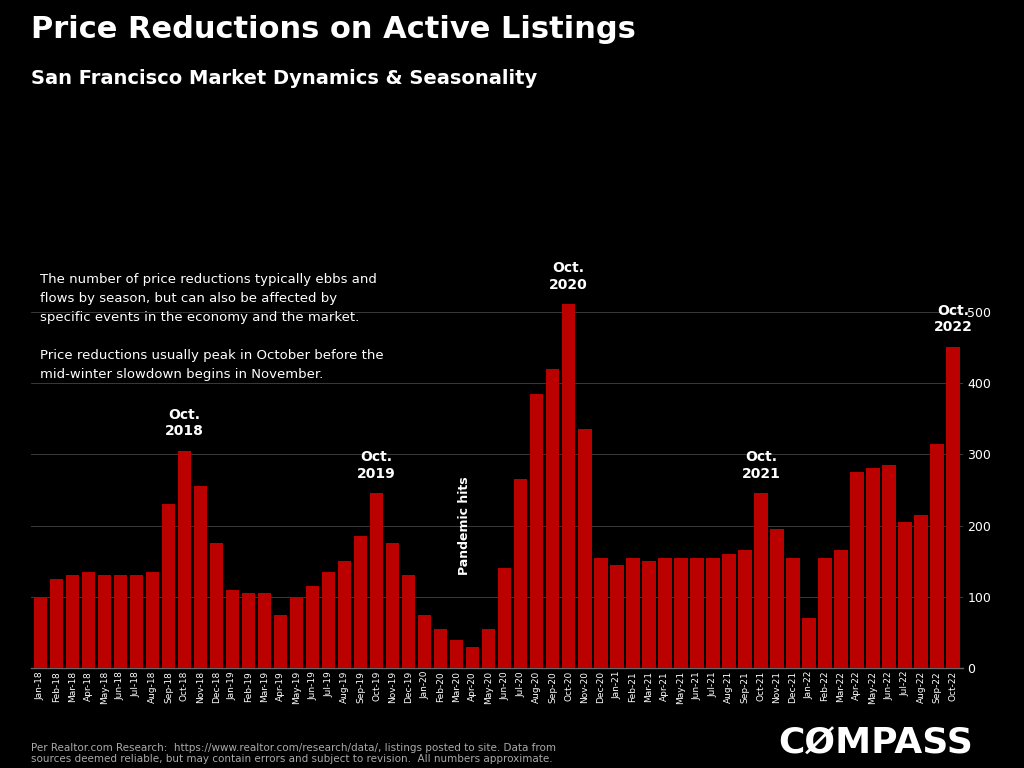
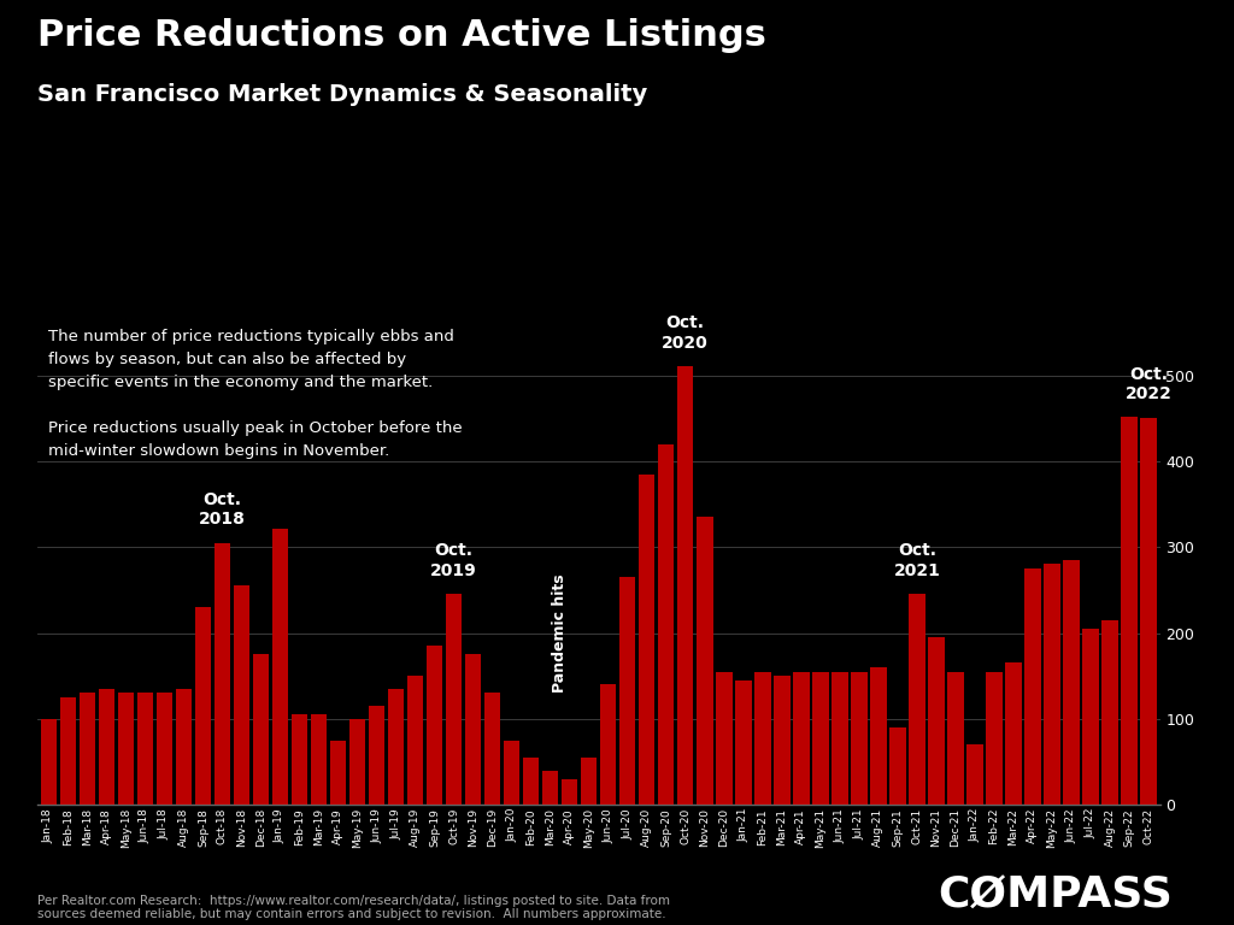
Jan-19: 110 -> 322
Sep-21: 165 -> 90
Sep-22: 315 -> 452
